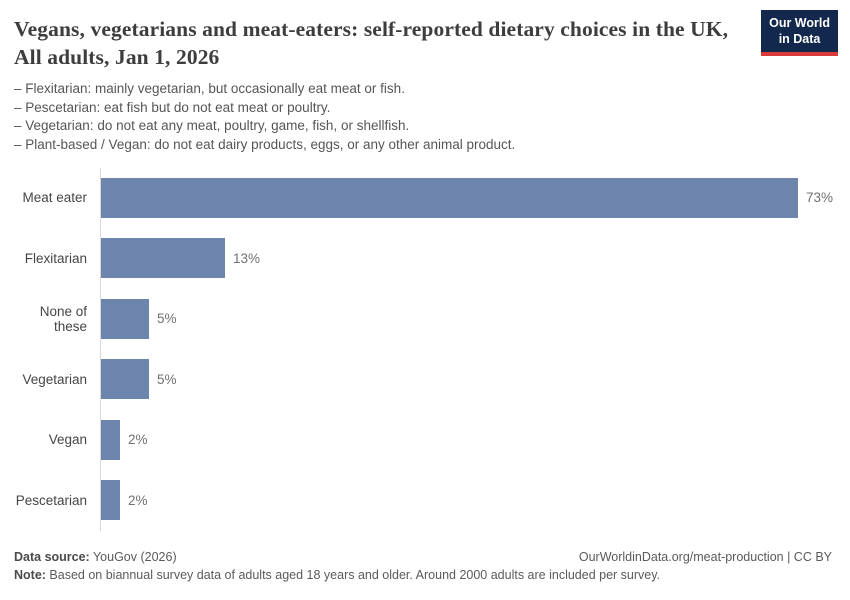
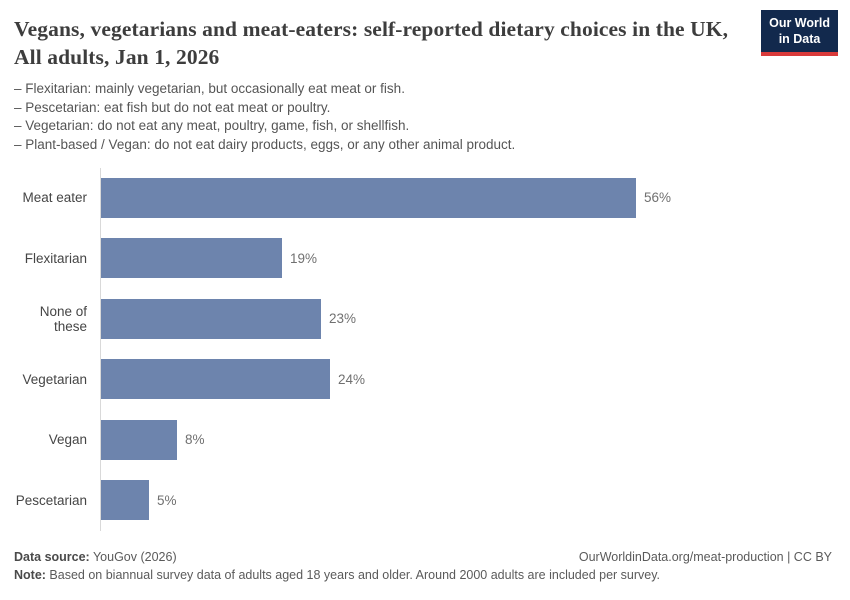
Meat eater: 73% -> 56%
Flexitarian: 13% -> 19%
None of these: 5% -> 23%
Vegetarian: 5% -> 24%
Vegan: 2% -> 8%
Pescetarian: 2% -> 5%
